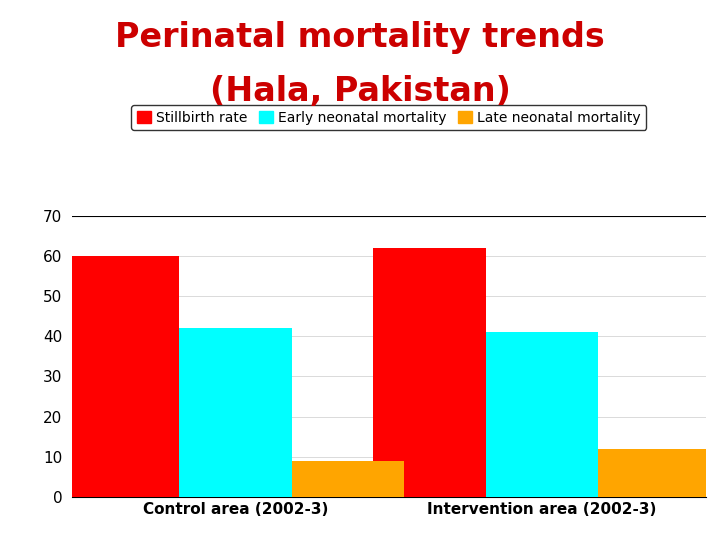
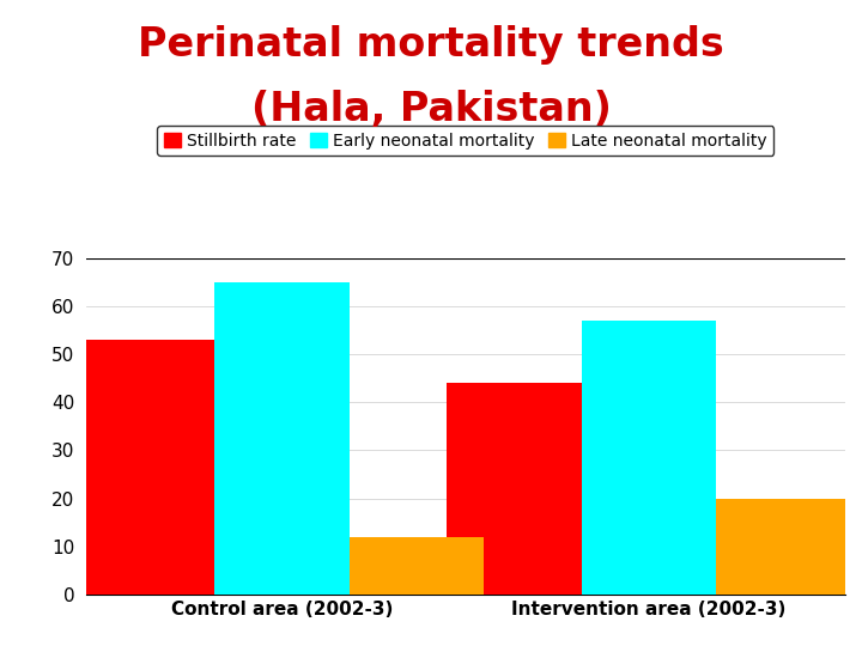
Stillbirth rate/Control area (2002-3): 60 -> 53
Early neonatal mortality/Control area (2002-3): 42 -> 65
Late neonatal mortality/Control area (2002-3): 9 -> 12
Stillbirth rate/Intervention area (2002-3): 62 -> 44
Early neonatal mortality/Intervention area (2002-3): 41 -> 57
Late neonatal mortality/Intervention area (2002-3): 12 -> 20
